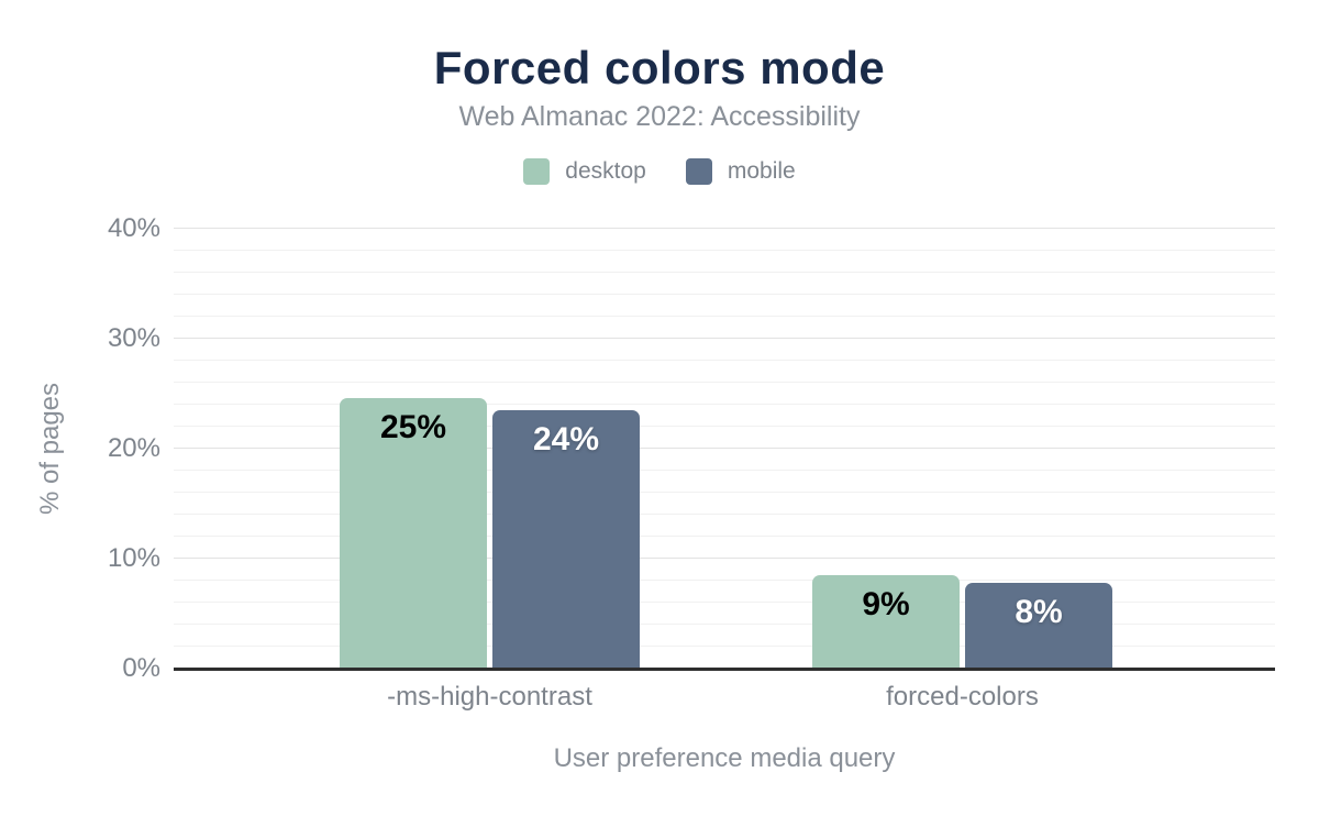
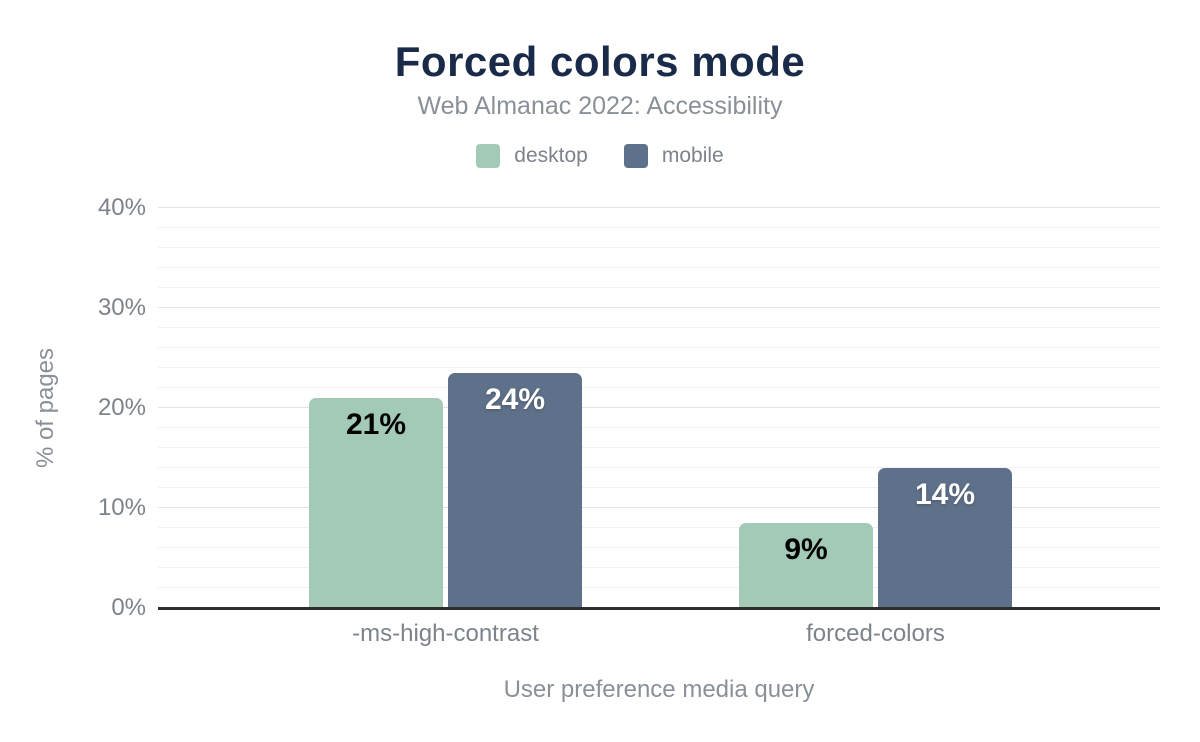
desktop/-ms-high-contrast: 25% -> 21%
mobile/forced-colors: 8% -> 14%
